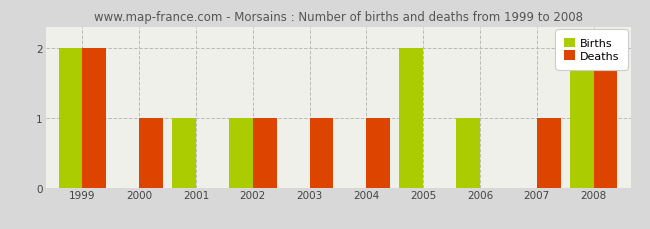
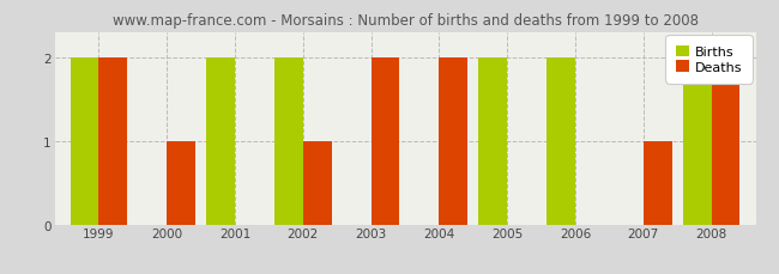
Births/2001: 1 -> 2
Births/2002: 1 -> 2
Deaths/2003: 1 -> 2
Deaths/2004: 1 -> 2
Births/2006: 1 -> 2
